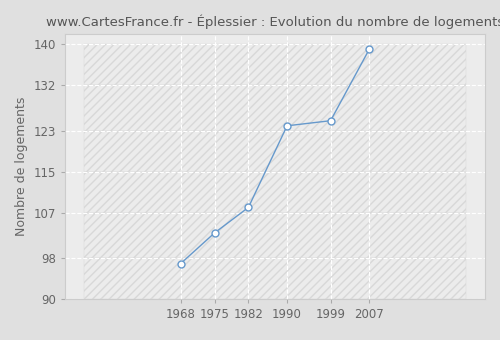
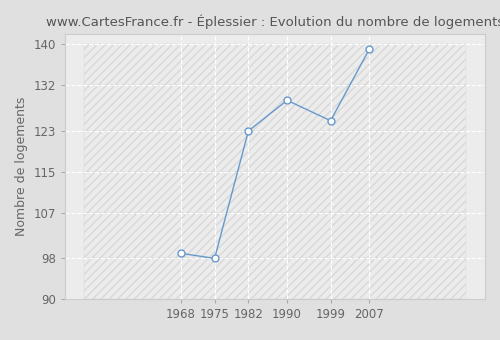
1968: 97 -> 99
1975: 103 -> 98
1982: 108 -> 123
1990: 124 -> 129
